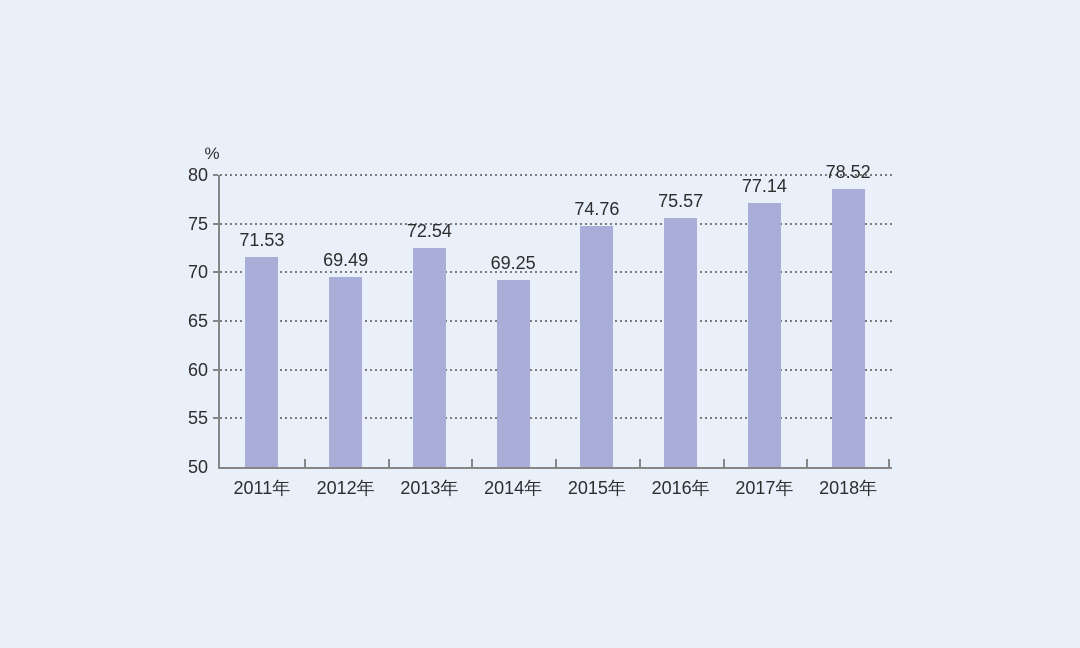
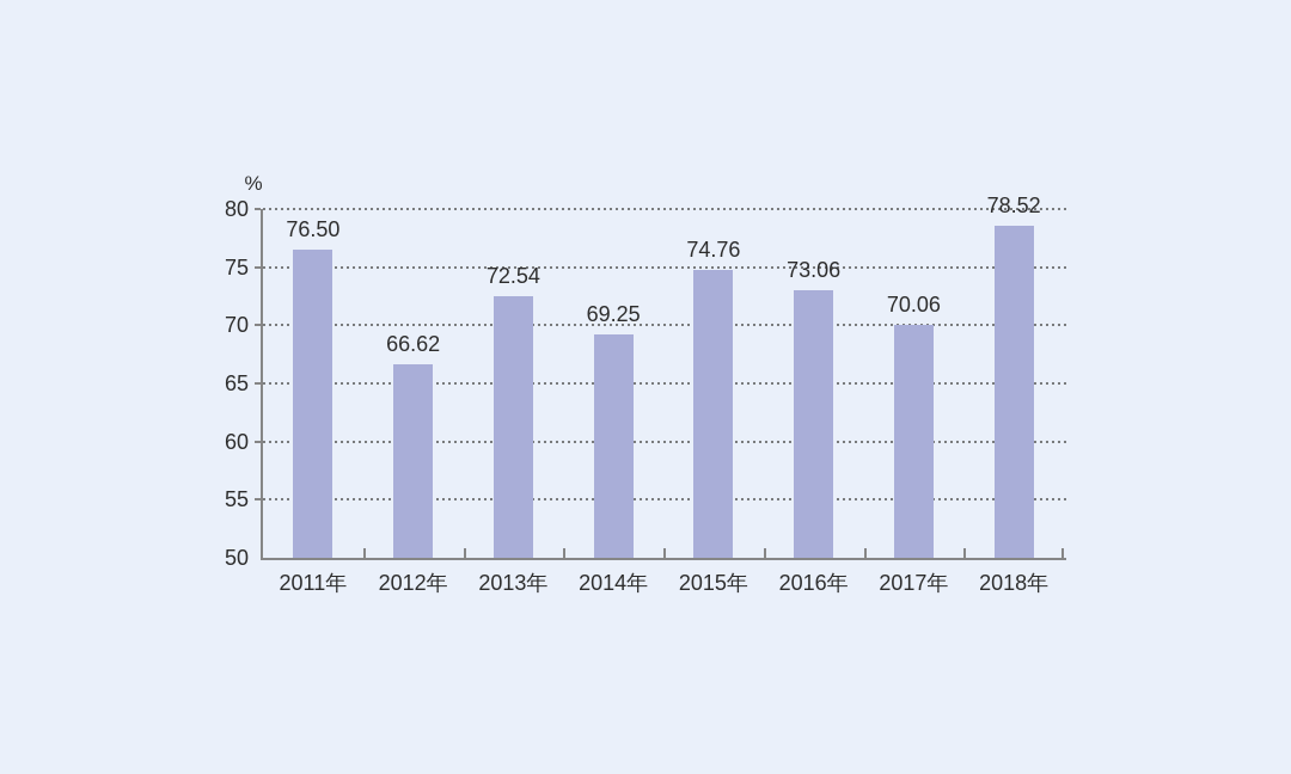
2011年: 71.53 -> 76.50
2012年: 69.49 -> 66.62
2016年: 75.57 -> 73.06
2017年: 77.14 -> 70.06
